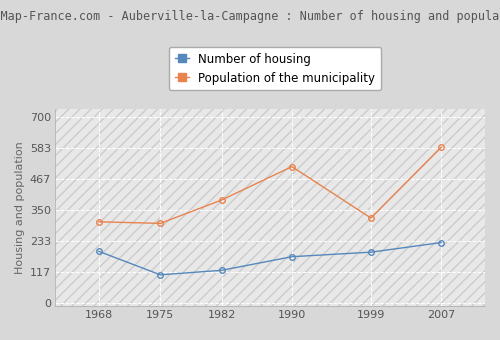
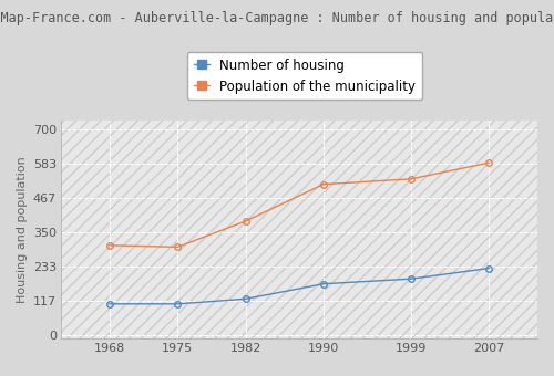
Number of housing/1968: 195 -> 107
Population of the municipality/1999: 320 -> 531
